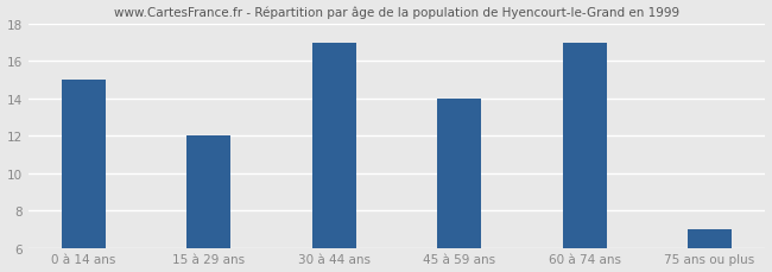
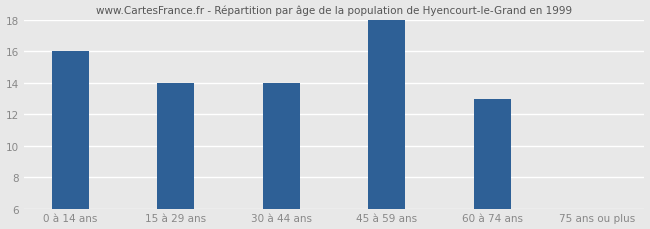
0 à 14 ans: 15 -> 16
15 à 29 ans: 12 -> 14
30 à 44 ans: 17 -> 14
45 à 59 ans: 14 -> 18
60 à 74 ans: 17 -> 13
75 ans ou plus: 7 -> 6
